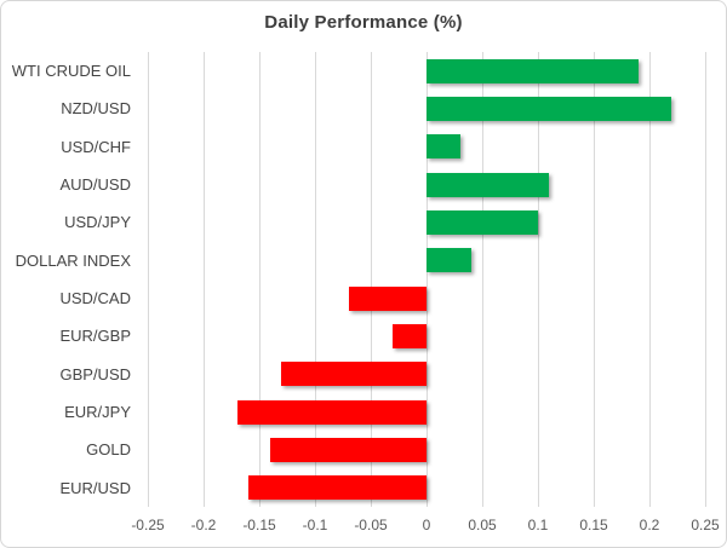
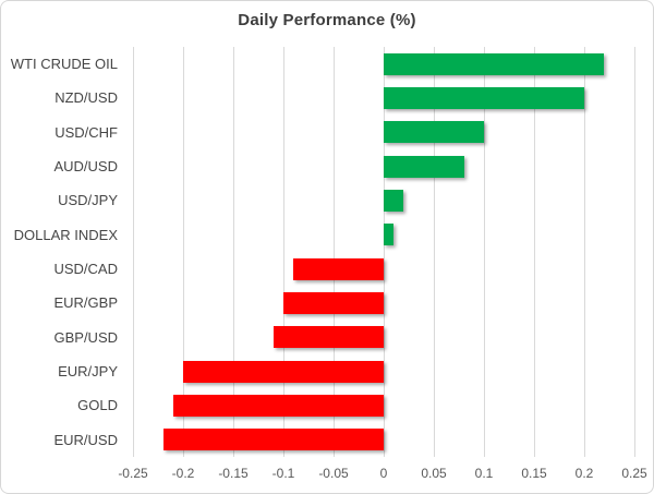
WTI CRUDE OIL: 0.19 -> 0.22
NZD/USD: 0.22 -> 0.20
USD/CHF: 0.03 -> 0.10
AUD/USD: 0.11 -> 0.08
USD/JPY: 0.10 -> 0.02
DOLLAR INDEX: 0.04 -> 0.01
USD/CAD: -0.07 -> -0.09
EUR/GBP: -0.03 -> -0.10
GBP/USD: -0.13 -> -0.11
EUR/JPY: -0.17 -> -0.20
GOLD: -0.14 -> -0.21
EUR/USD: -0.16 -> -0.22
